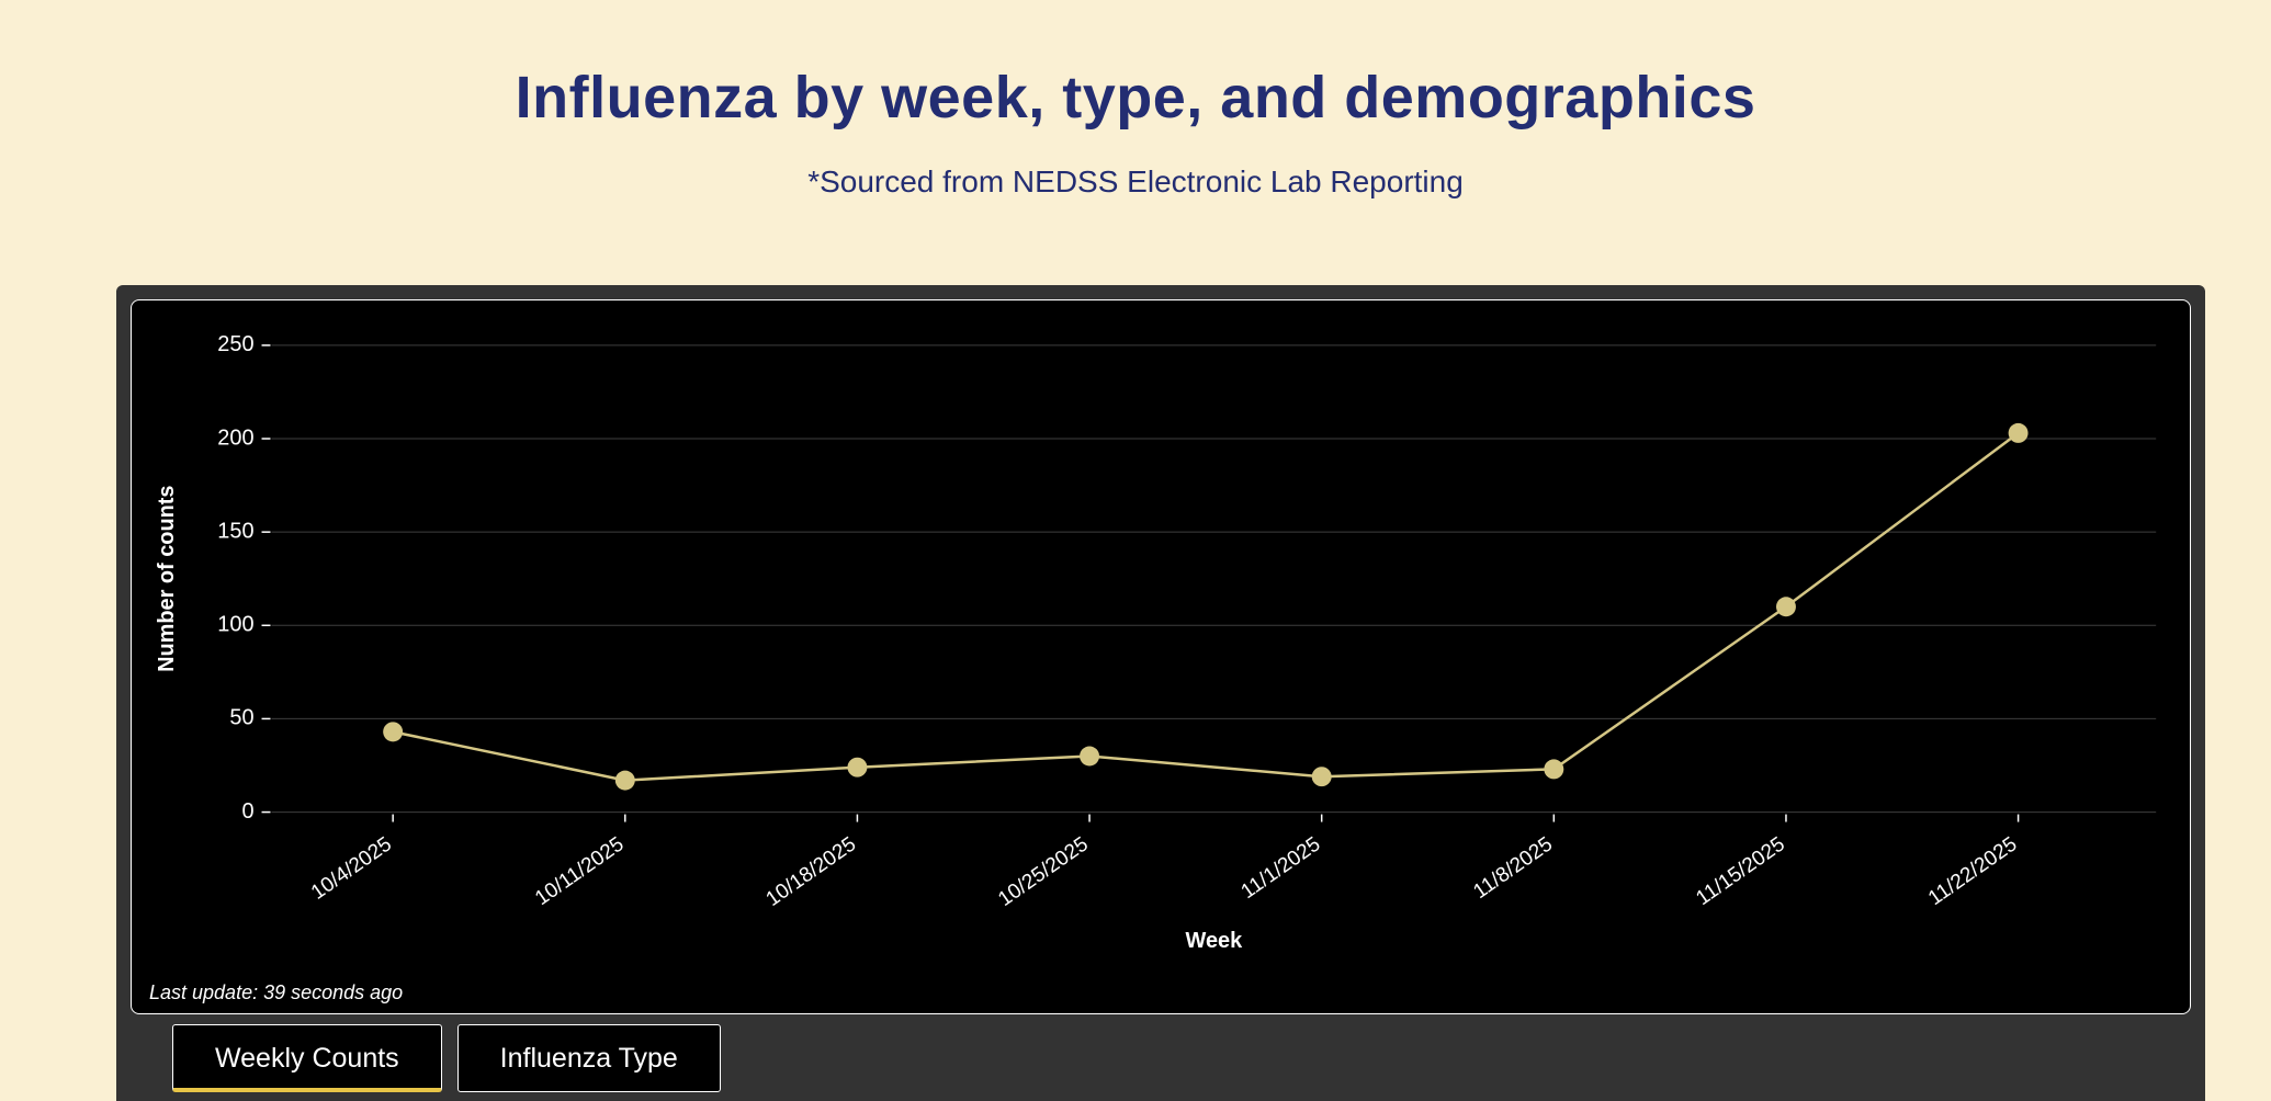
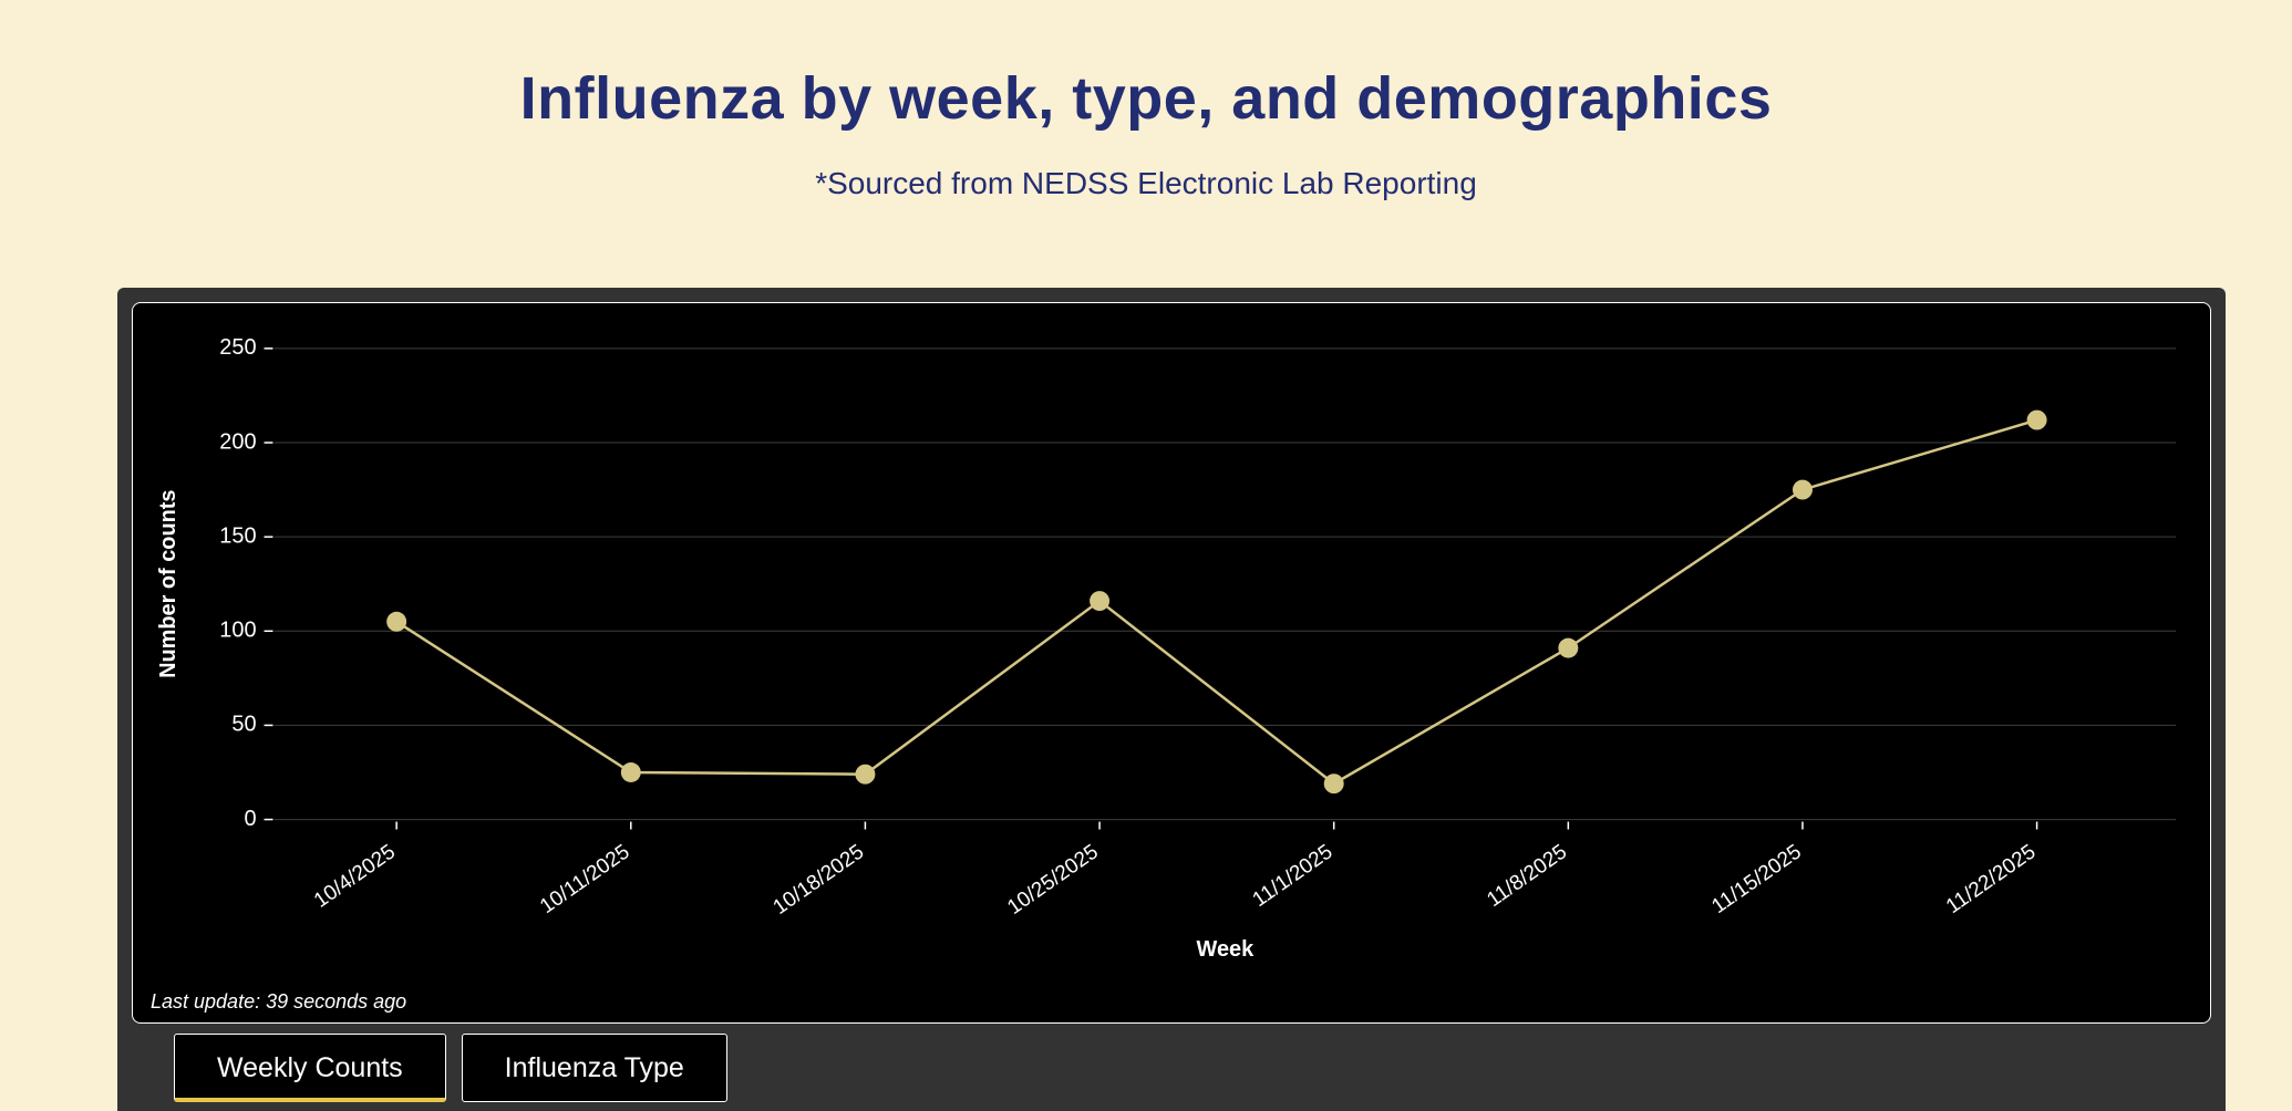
10/4/2025: 43 -> 105
10/11/2025: 17 -> 25
10/25/2025: 30 -> 116
11/8/2025: 23 -> 91
11/15/2025: 110 -> 175
11/22/2025: 203 -> 212
